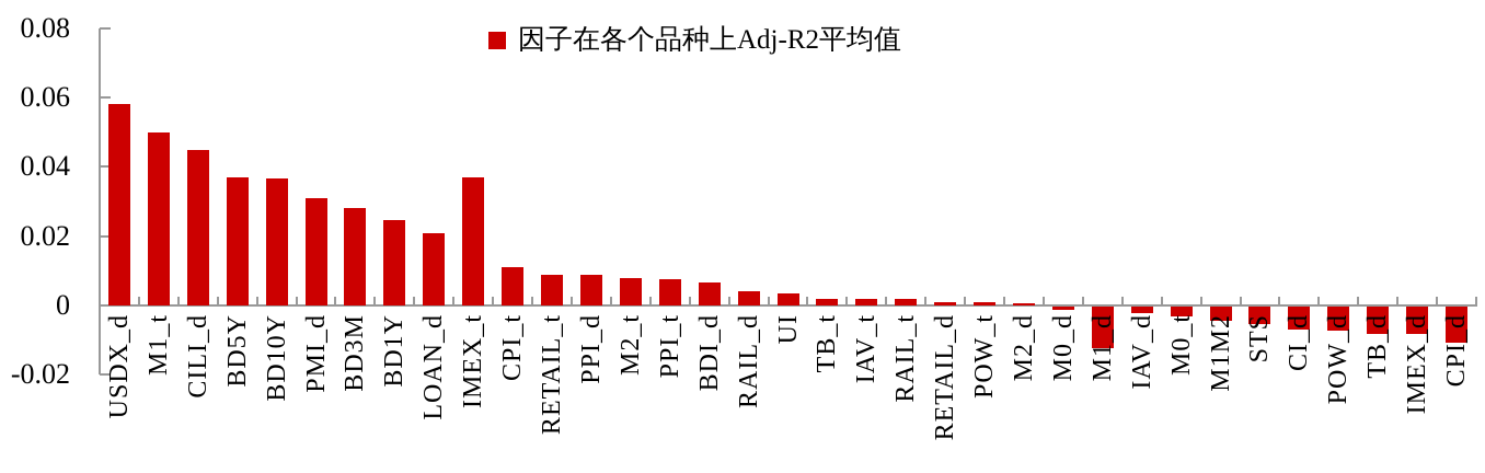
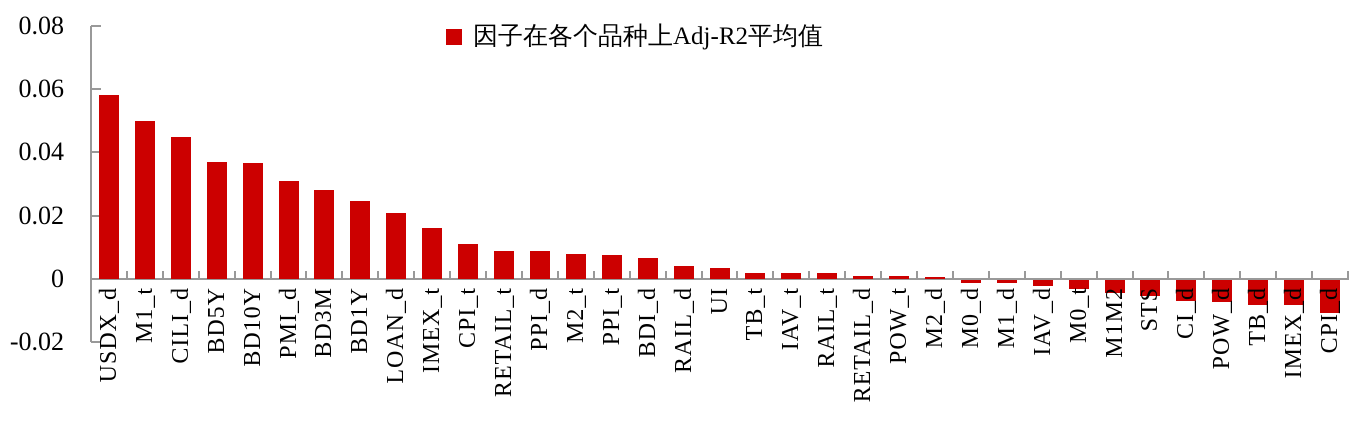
IMEX_t: 0.037 -> 0.016
M1_d: -0.012 -> -0.001
